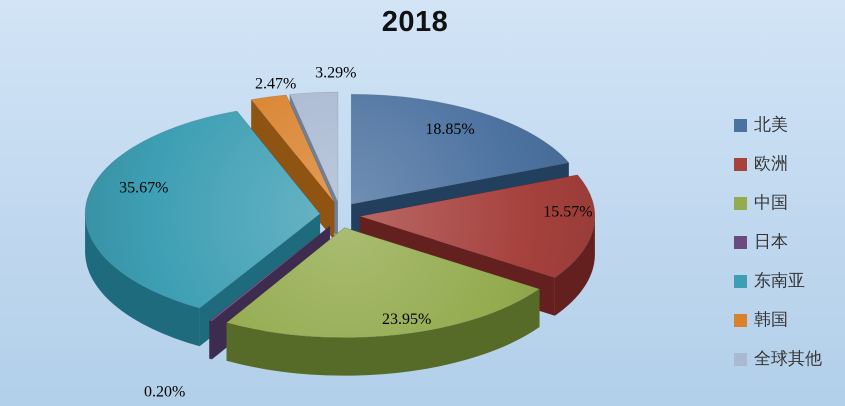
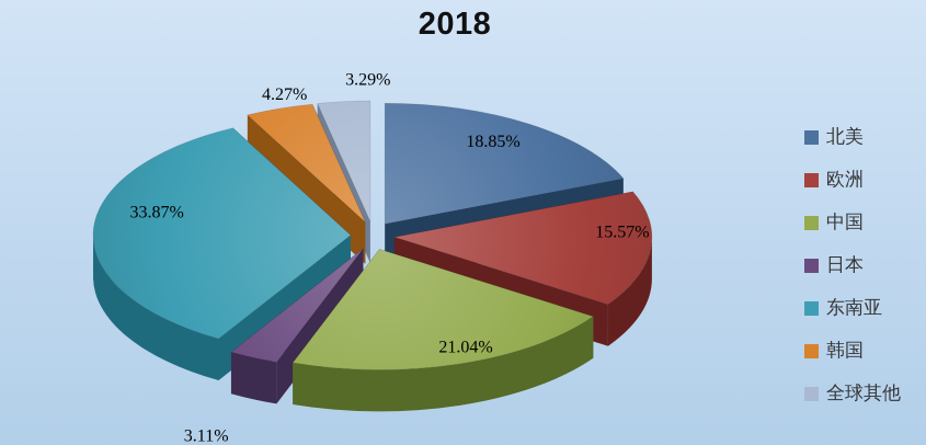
中国: 23.95% -> 21.04%
日本: 0.20% -> 3.11%
东南亚: 35.67% -> 33.87%
韩国: 2.47% -> 4.27%
